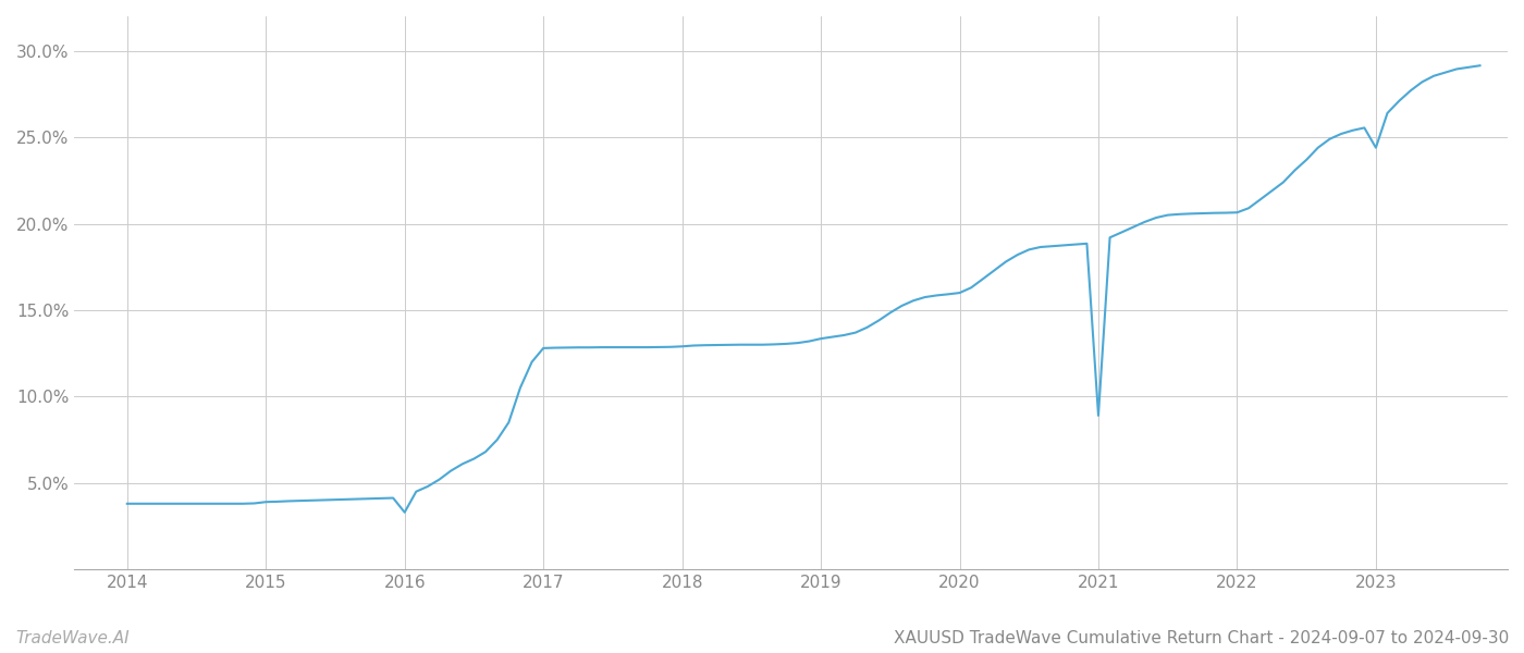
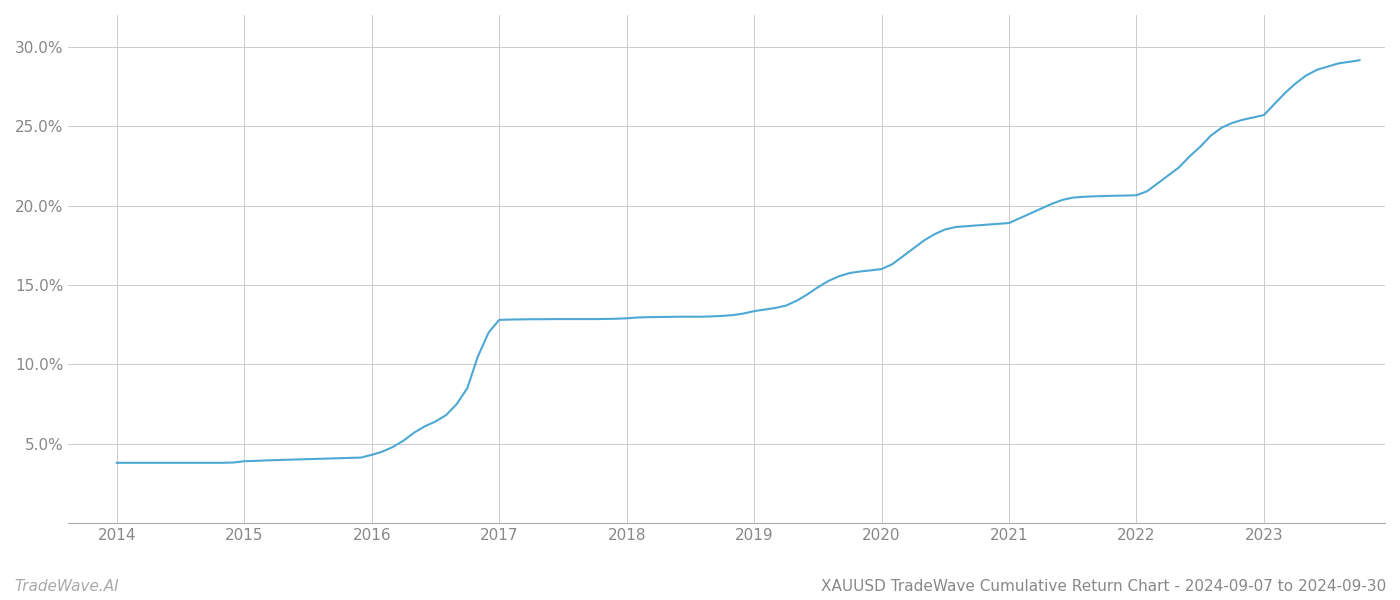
2016: 3.3% -> 4.3%
2021: 8.9% -> 18.9%
2023: 24.4% -> 25.7%
